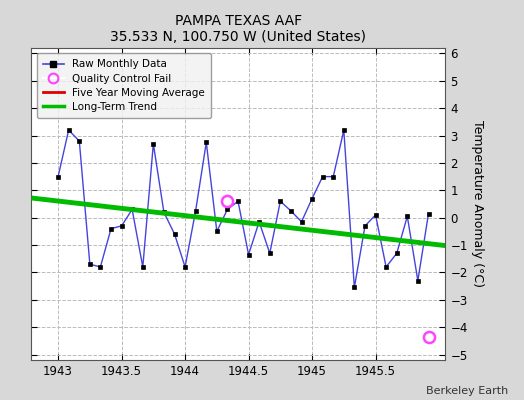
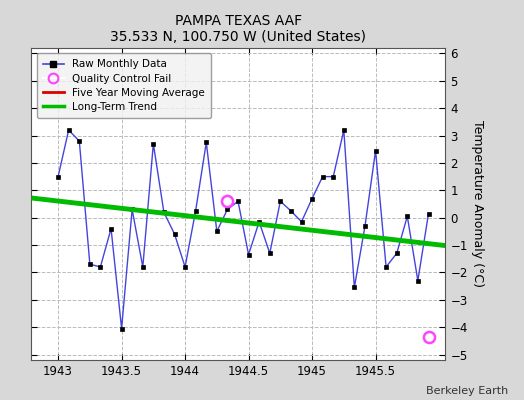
1943.5: -0.30 -> -4.05
1945.5: 0.10 -> 2.45
